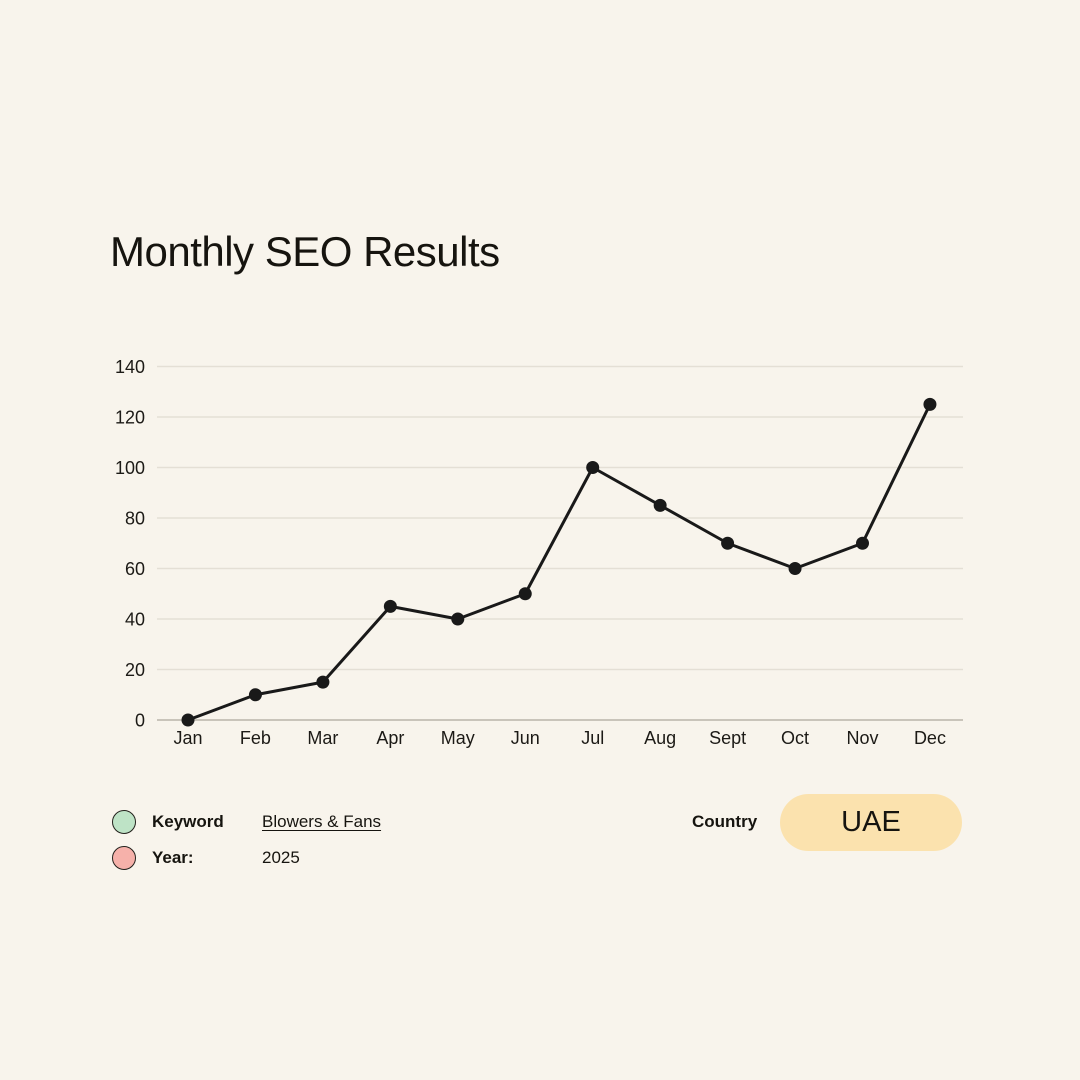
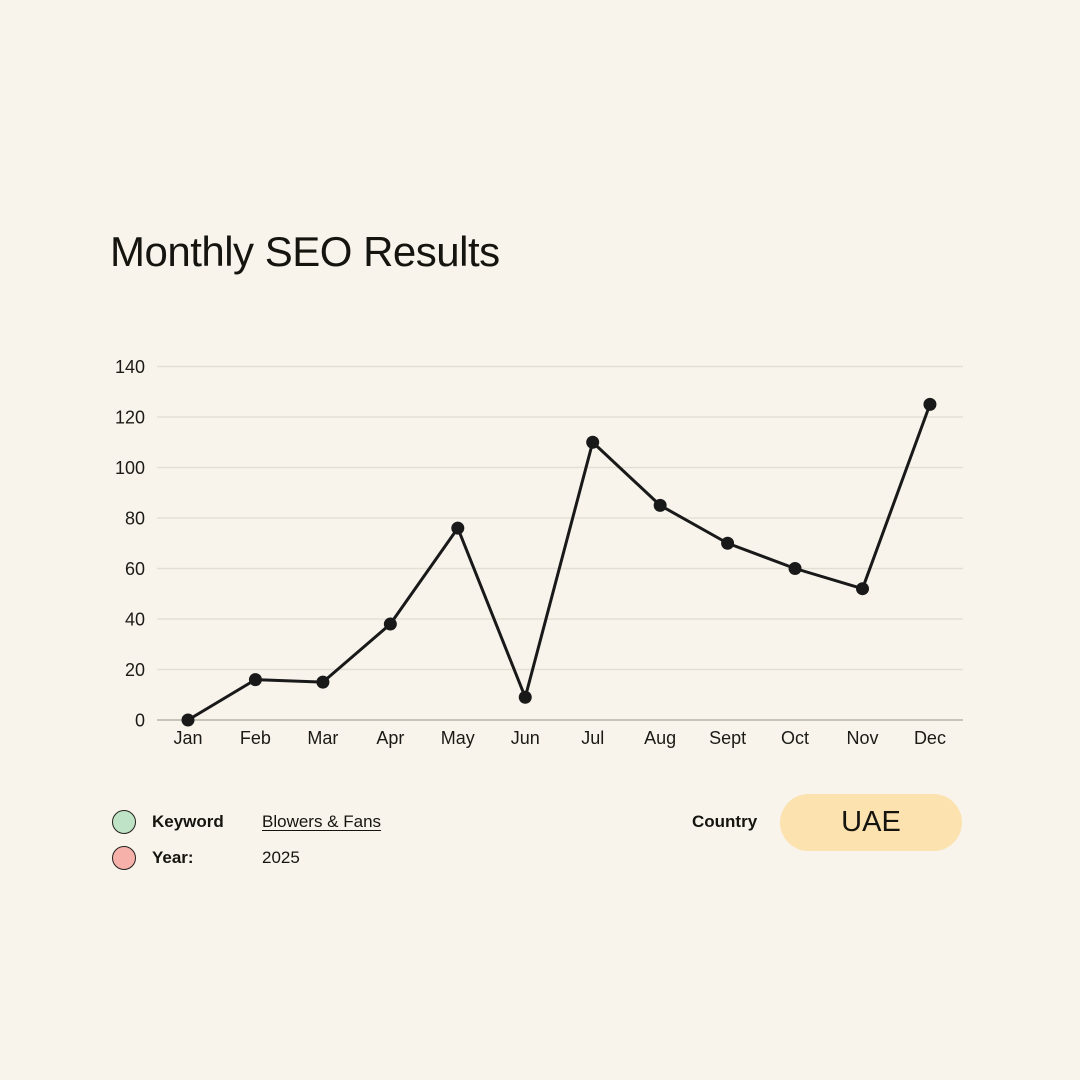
Feb: 10 -> 16
Apr: 45 -> 38
May: 40 -> 76
Jun: 50 -> 9
Jul: 100 -> 110
Nov: 70 -> 52
